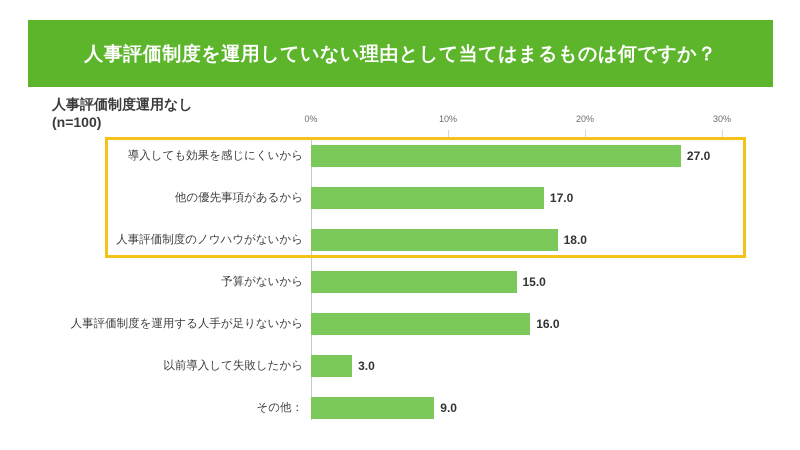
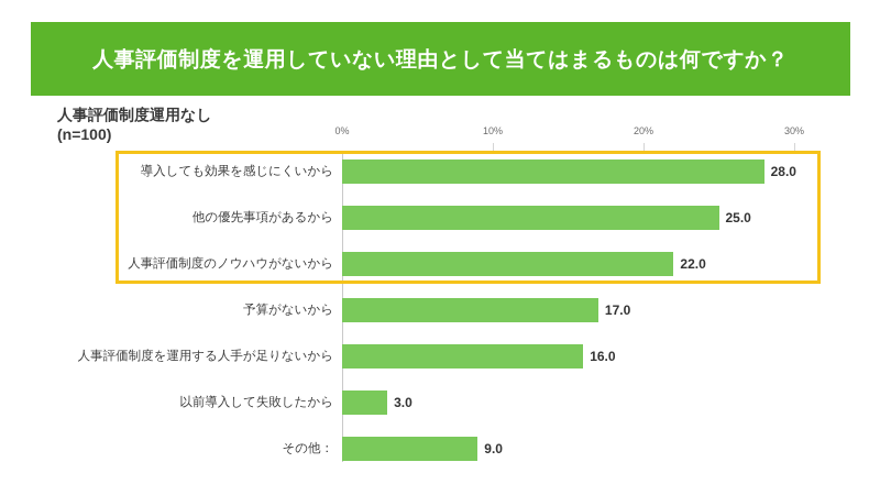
導入しても効果を感じにくいから: 27.0 -> 28.0
他の優先事項があるから: 17.0 -> 25.0
人事評価制度のノウハウがないから: 18.0 -> 22.0
予算がないから: 15.0 -> 17.0
